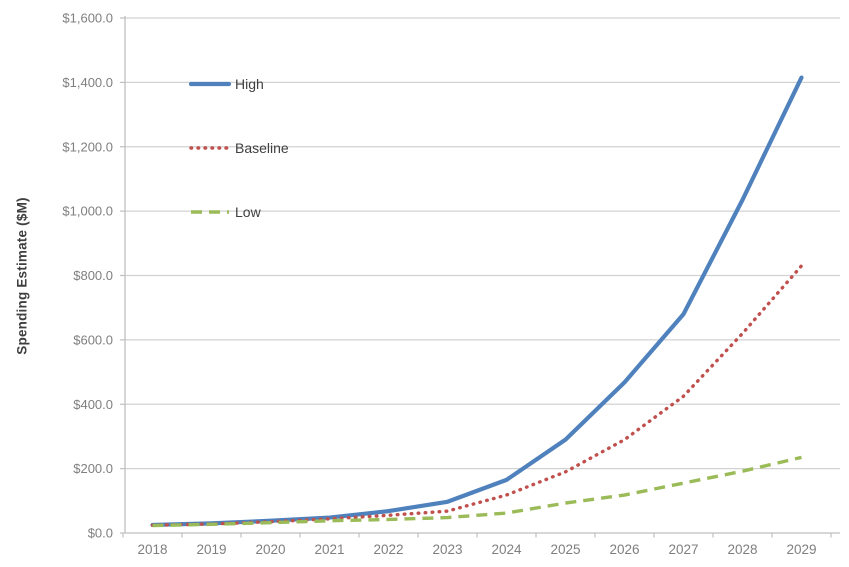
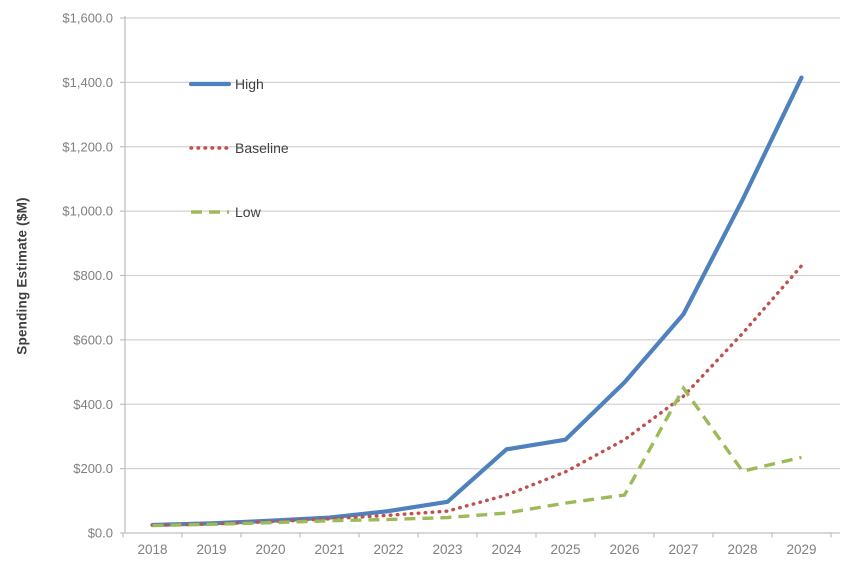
High/2024: $160 -> $260
Low/2027: $160 -> $450
